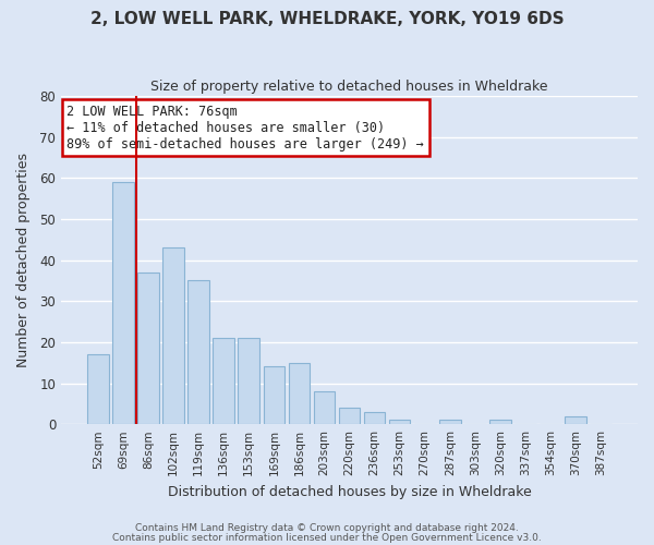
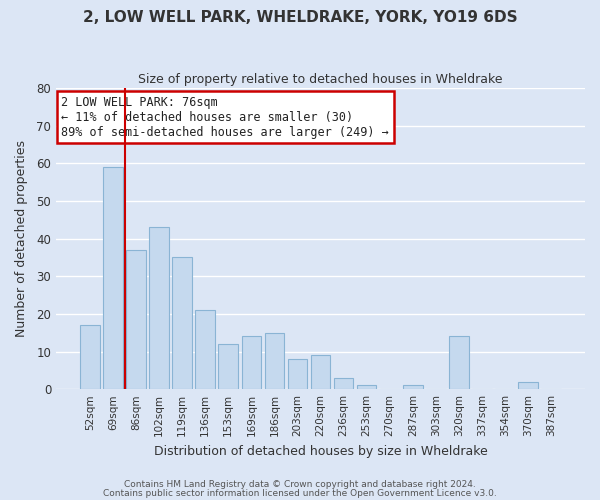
153sqm: 21 -> 12
220sqm: 4 -> 9
320sqm: 1 -> 14
